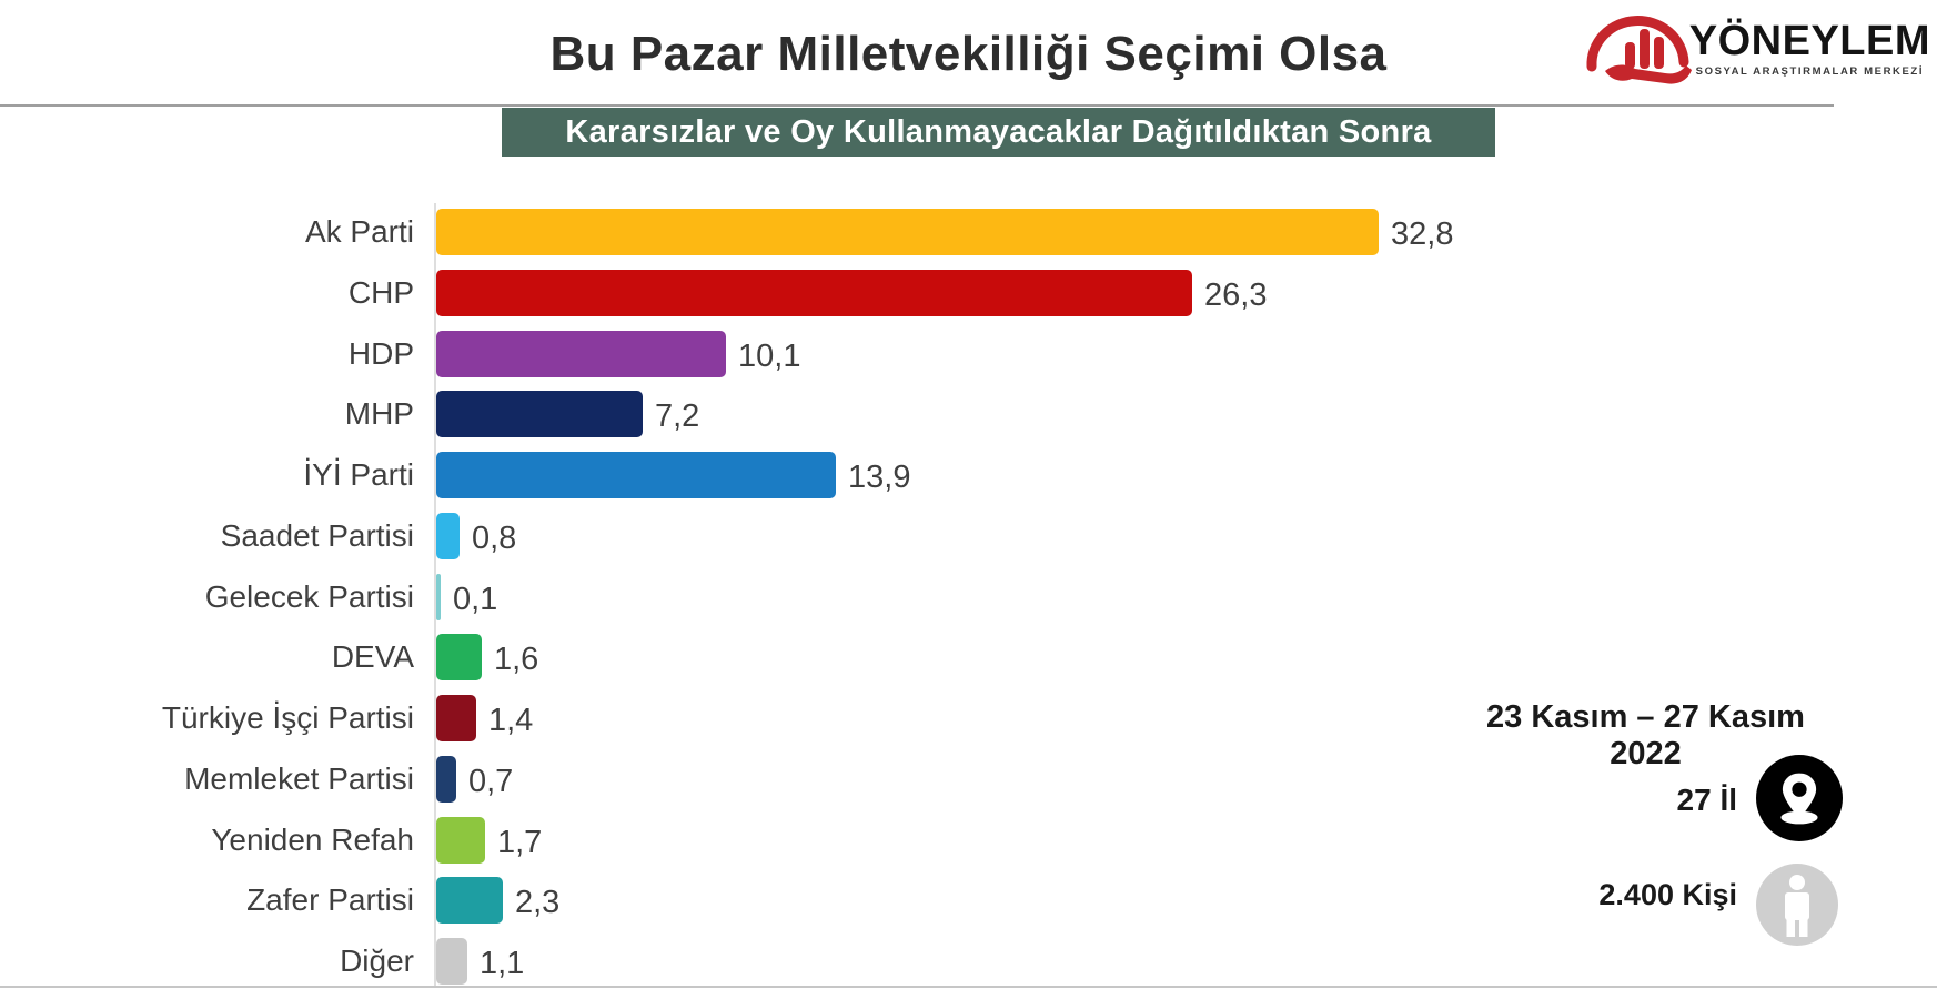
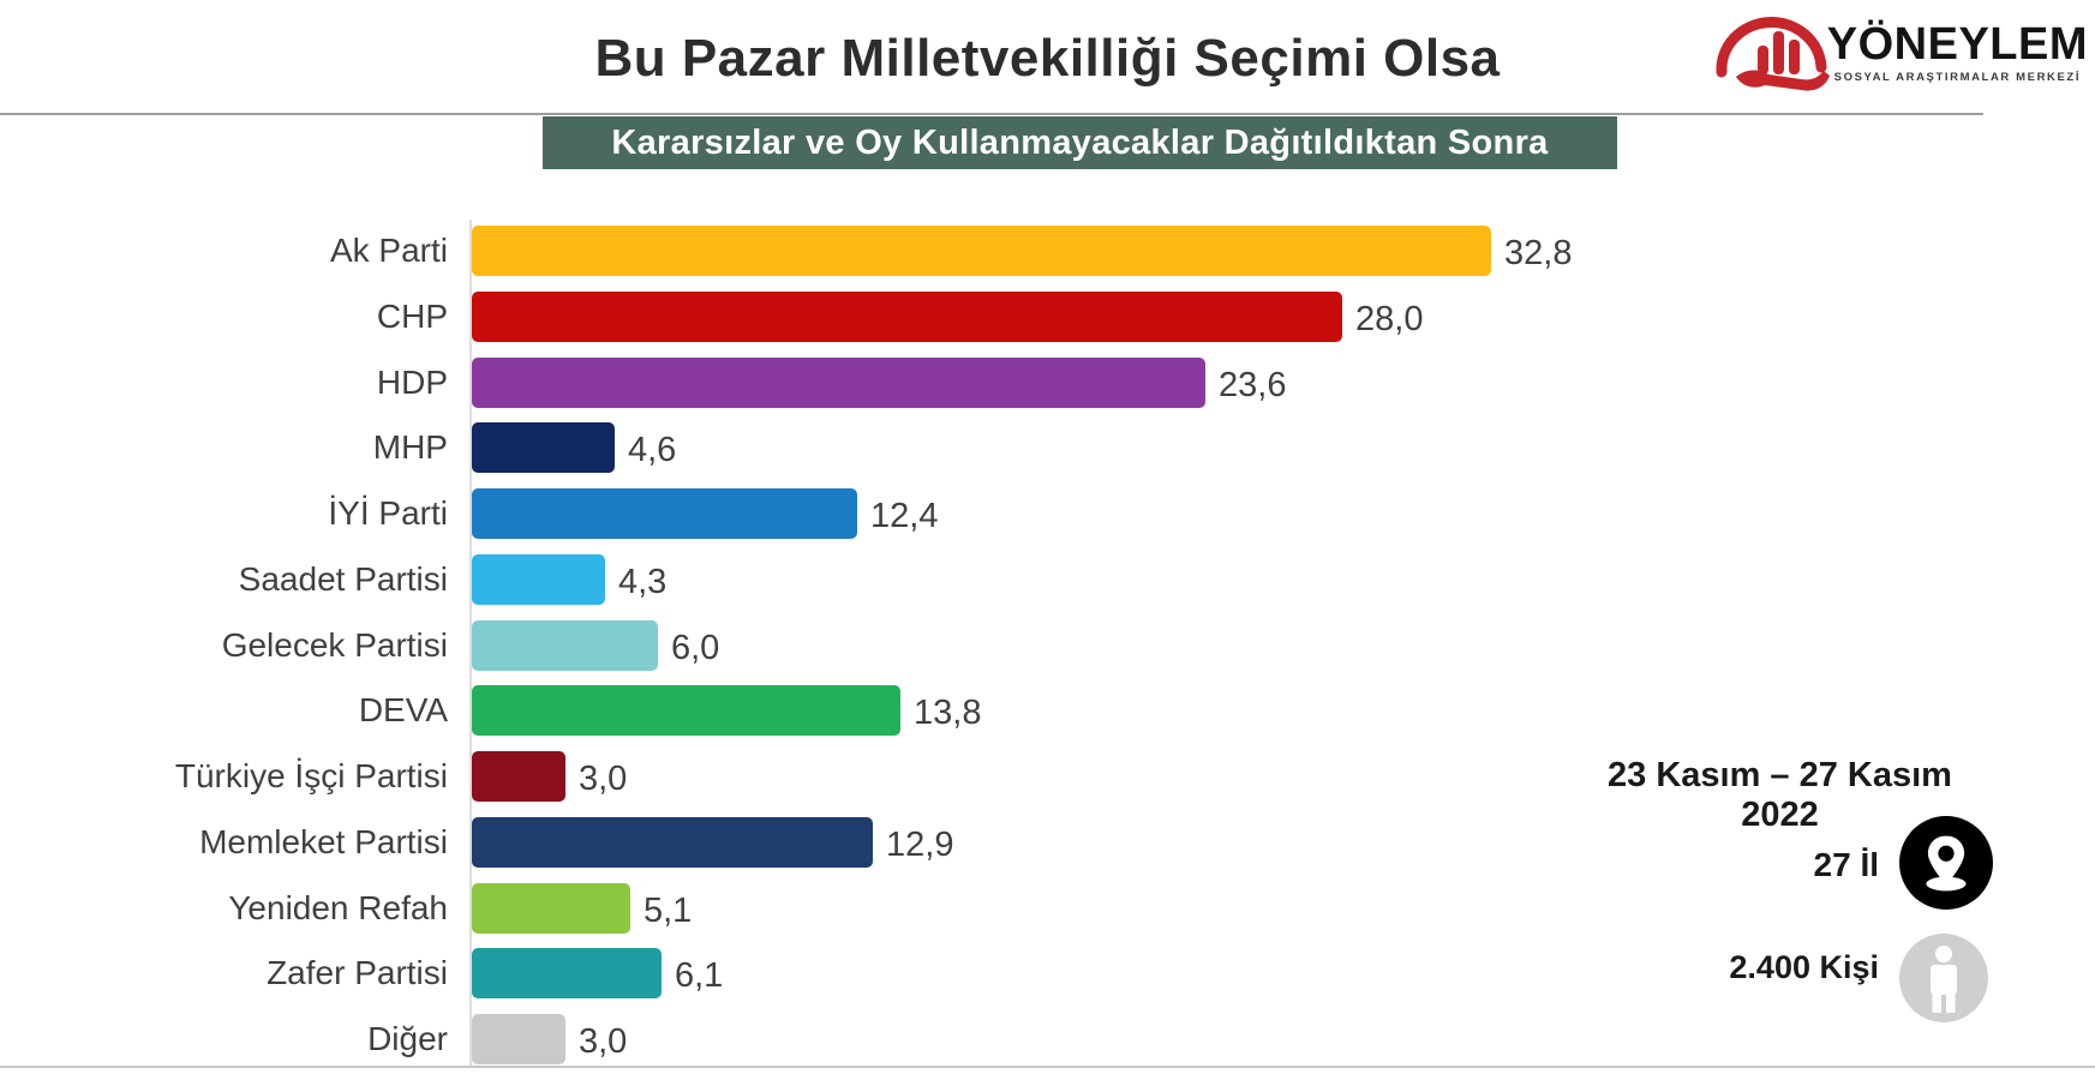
CHP: 26,3 -> 28,0
HDP: 10,1 -> 23,6
MHP: 7,2 -> 4,6
İYİ Parti: 13,9 -> 12,4
Saadet Partisi: 0,8 -> 4,3
Gelecek Partisi: 0,1 -> 6,0
DEVA: 1,6 -> 13,8
Türkiye İşçi Partisi: 1,4 -> 3,0
Memleket Partisi: 0,7 -> 12,9
Yeniden Refah: 1,7 -> 5,1
Zafer Partisi: 2,3 -> 6,1
Diğer: 1,1 -> 3,0
